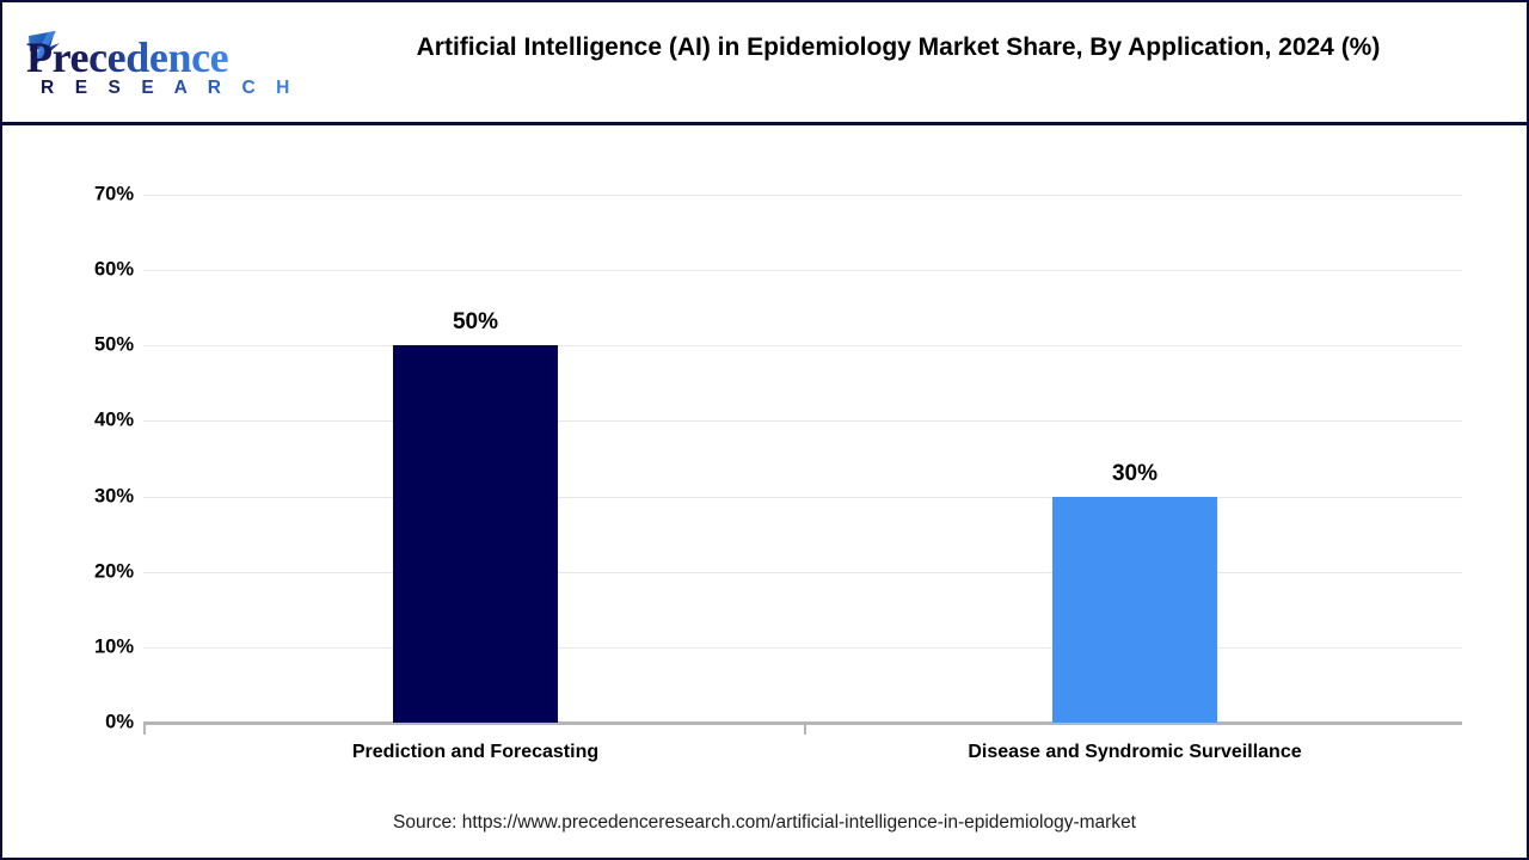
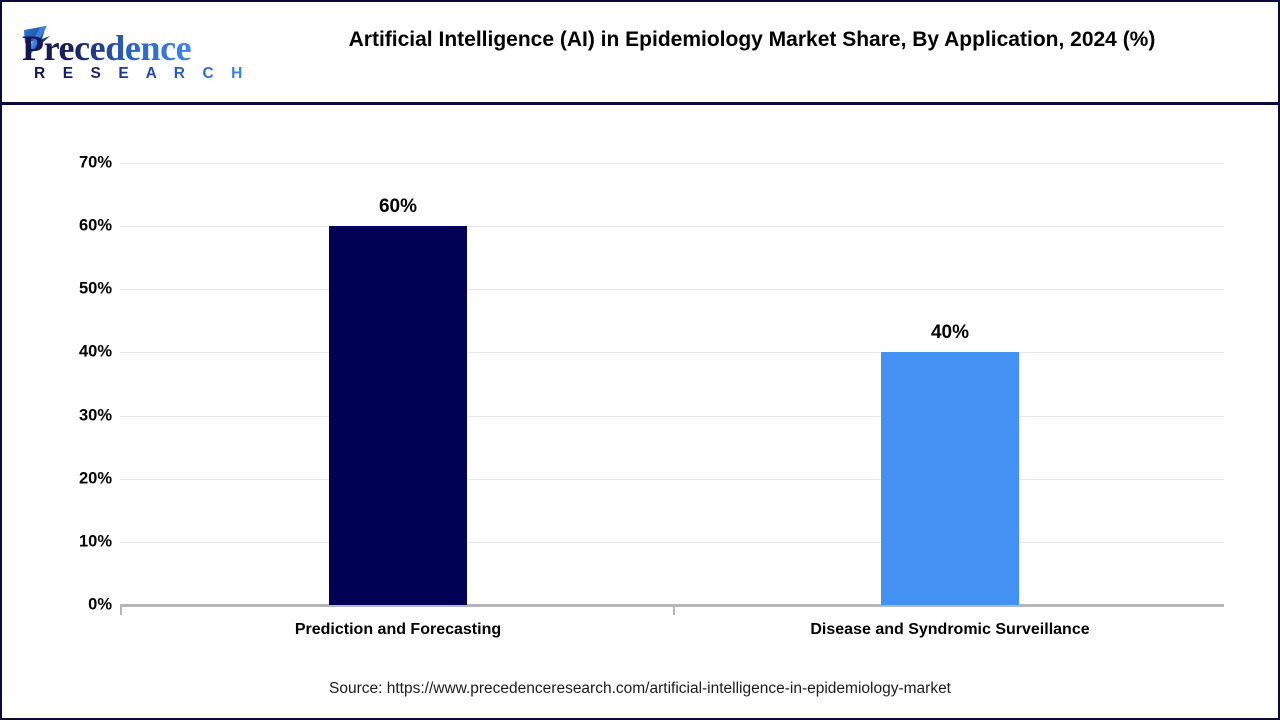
Prediction and Forecasting: 50% -> 60%
Disease and Syndromic Surveillance: 30% -> 40%
